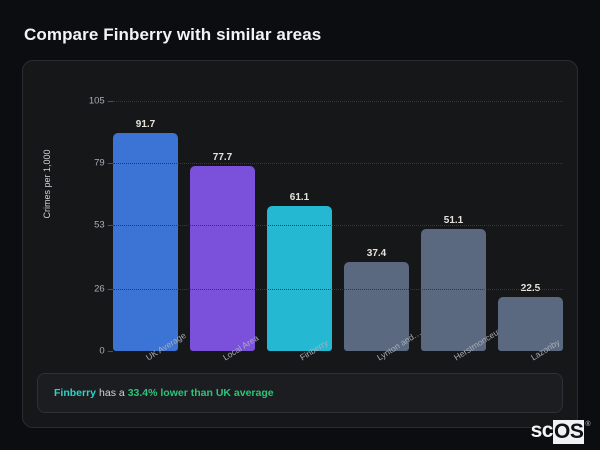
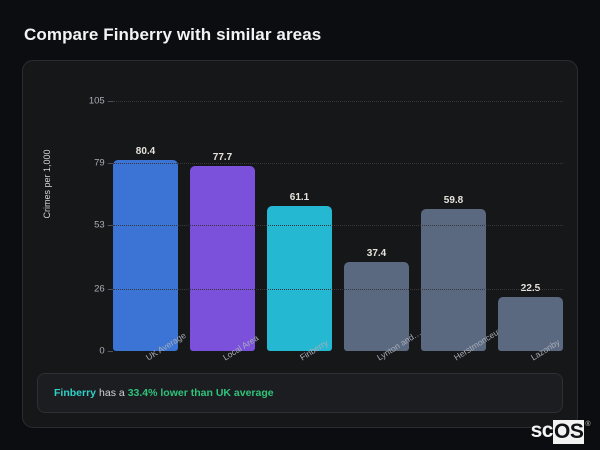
UK Average: 91.7 -> 80.4
Herstmonceux: 51.1 -> 59.8
